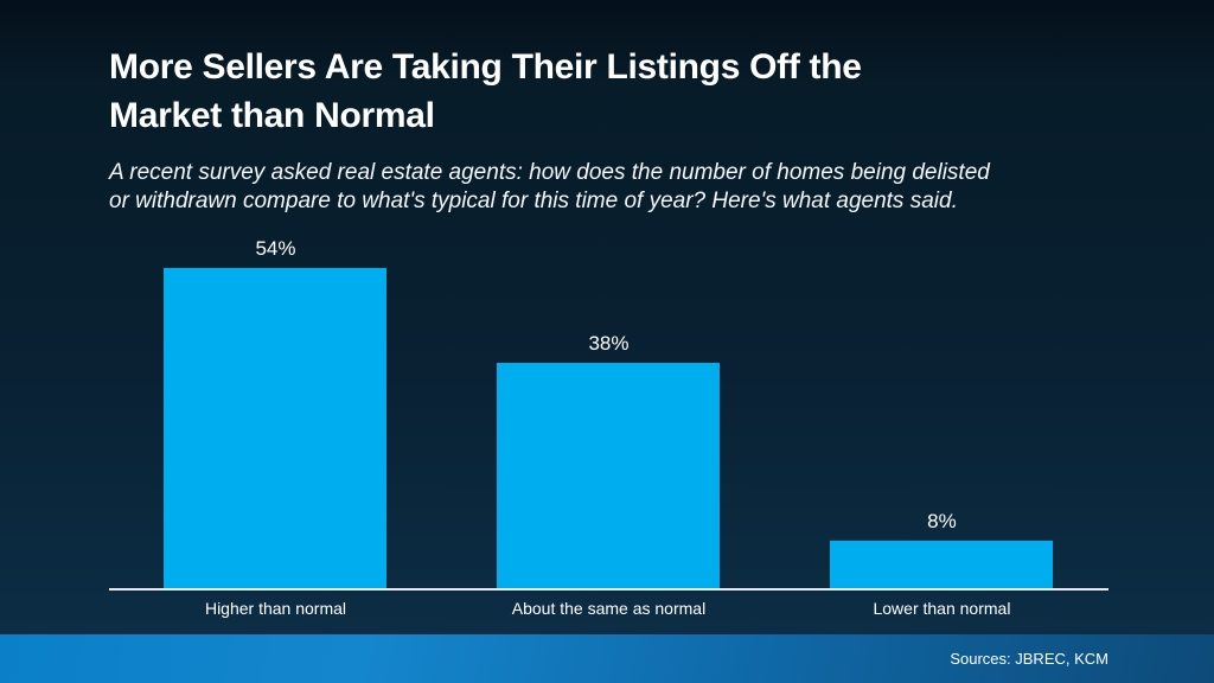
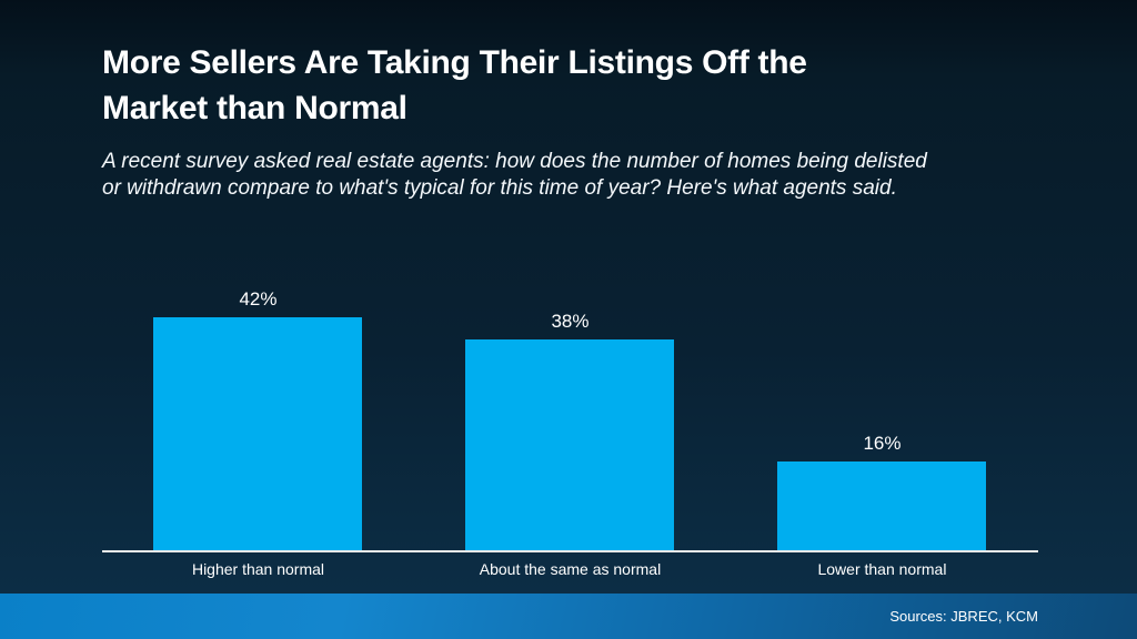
Higher than normal: 54% -> 42%
Lower than normal: 8% -> 16%
